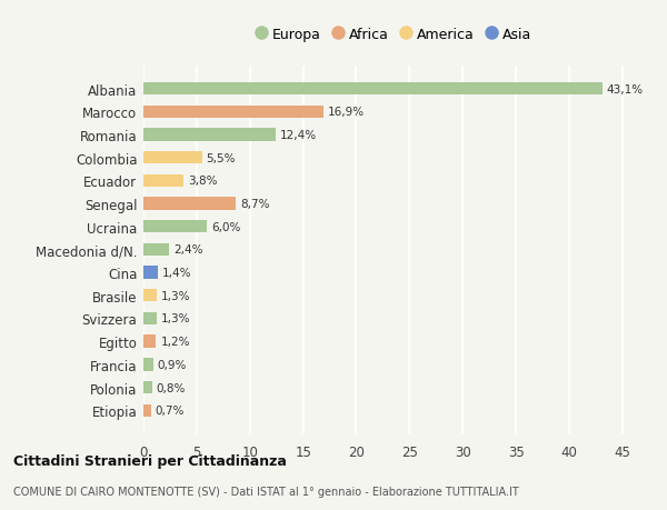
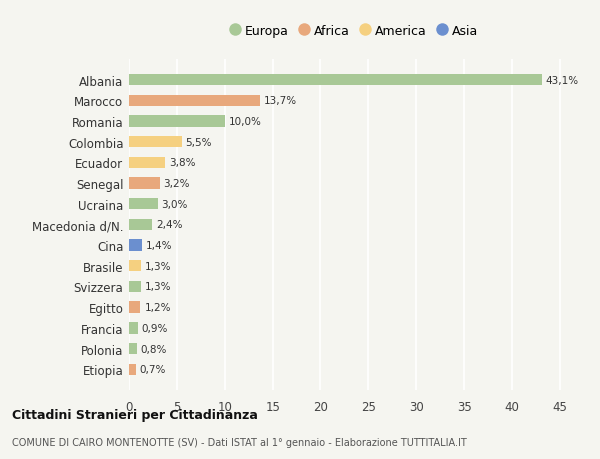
Marocco: 16,9% -> 13,7%
Romania: 12,4% -> 10,0%
Senegal: 8,7% -> 3,2%
Ucraina: 6,0% -> 3,0%
